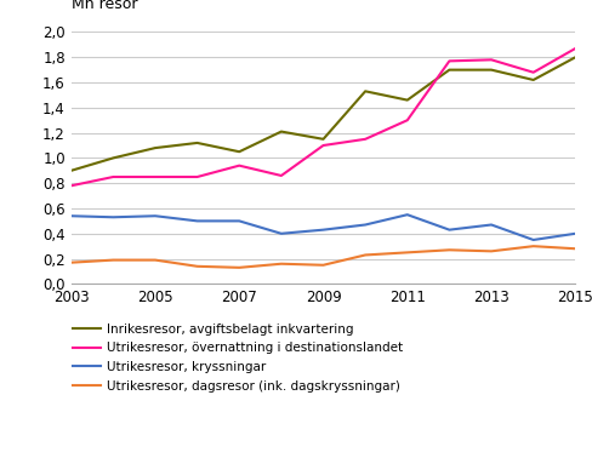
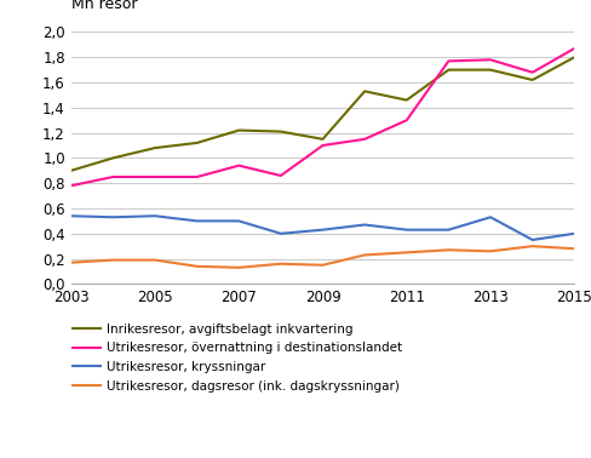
Inrikesresor, avgiftsbelagt inkvartering/2007: 1,05 -> 1,22
Utrikesresor, kryssningar/2011: 0,55 -> 0,43
Utrikesresor, kryssningar/2013: 0,47 -> 0,53
